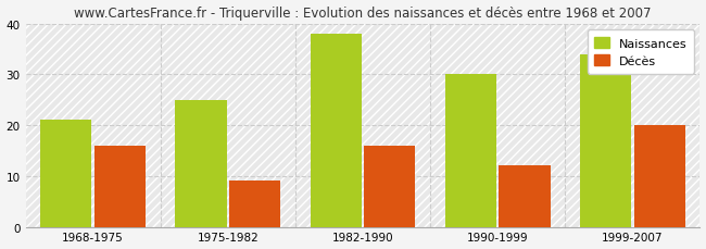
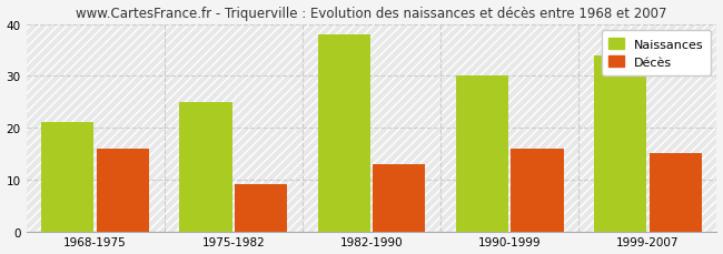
Décès/1982-1990: 16 -> 13
Décès/1990-1999: 12 -> 16
Décès/1999-2007: 20 -> 15
